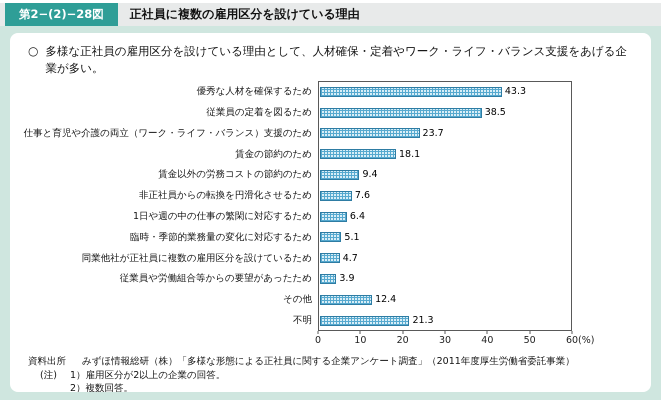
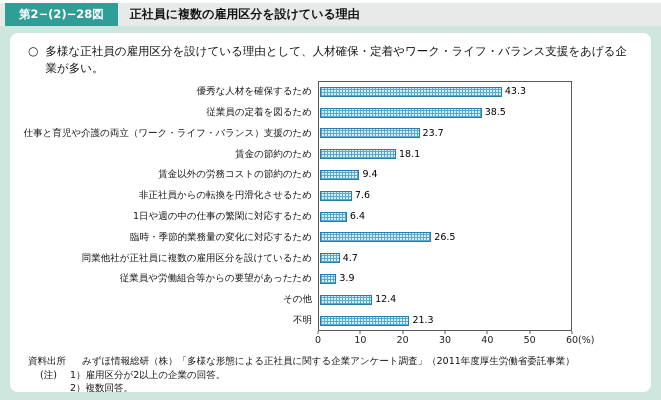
臨時・季節的業務量の変化に対応するため: 5.1 -> 26.5
